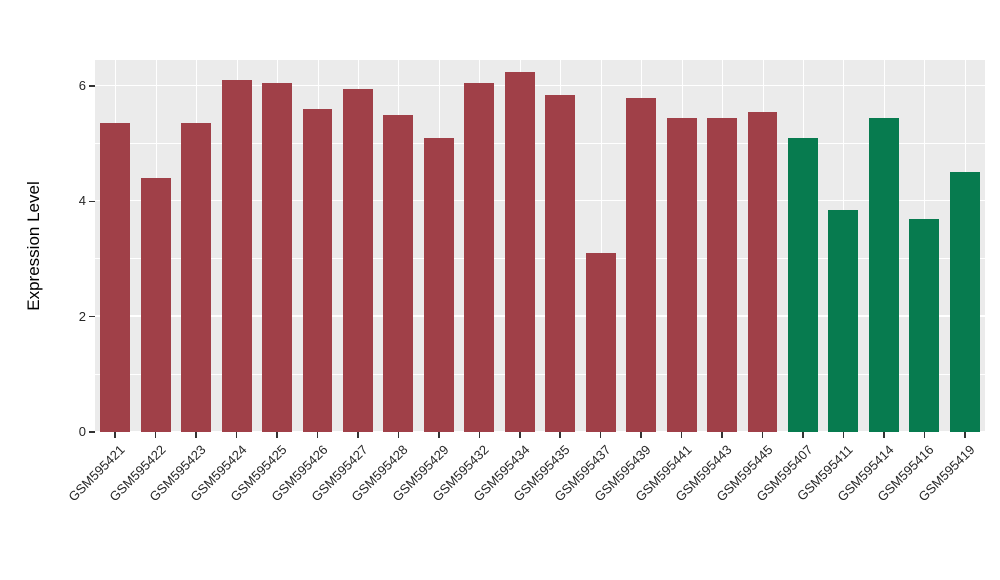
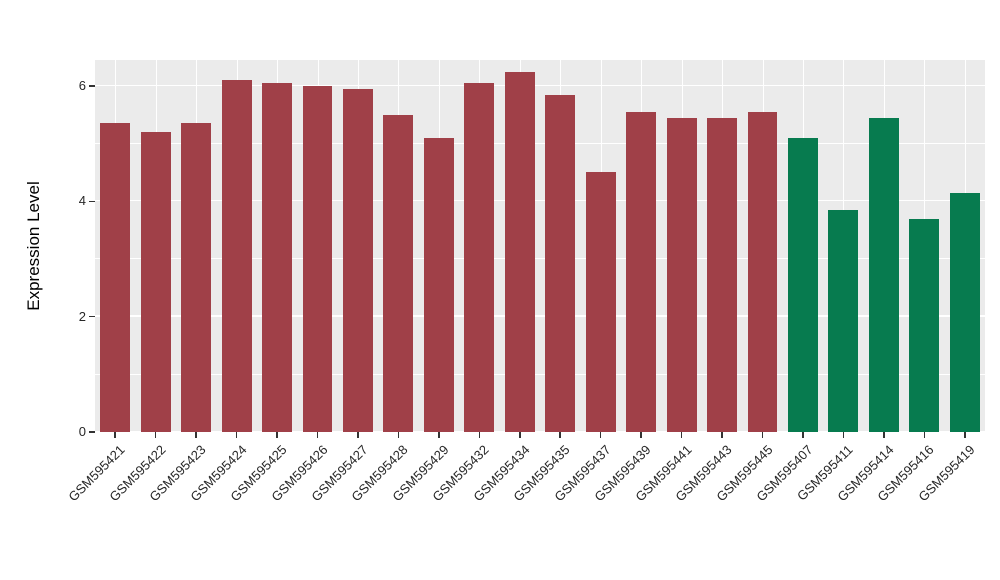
GSM595422: 4.4 -> 5.2
GSM595426: 5.6 -> 6.0
GSM595437: 3.1 -> 4.5
GSM595439: 5.8 -> 5.5
GSM595419: 4.5 -> 4.2
